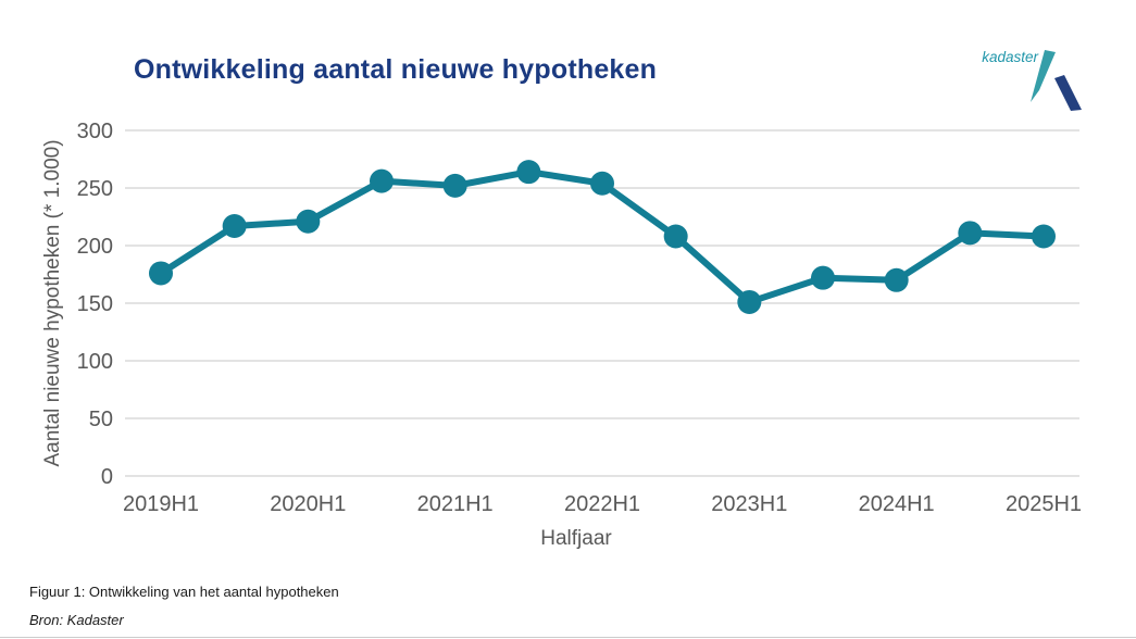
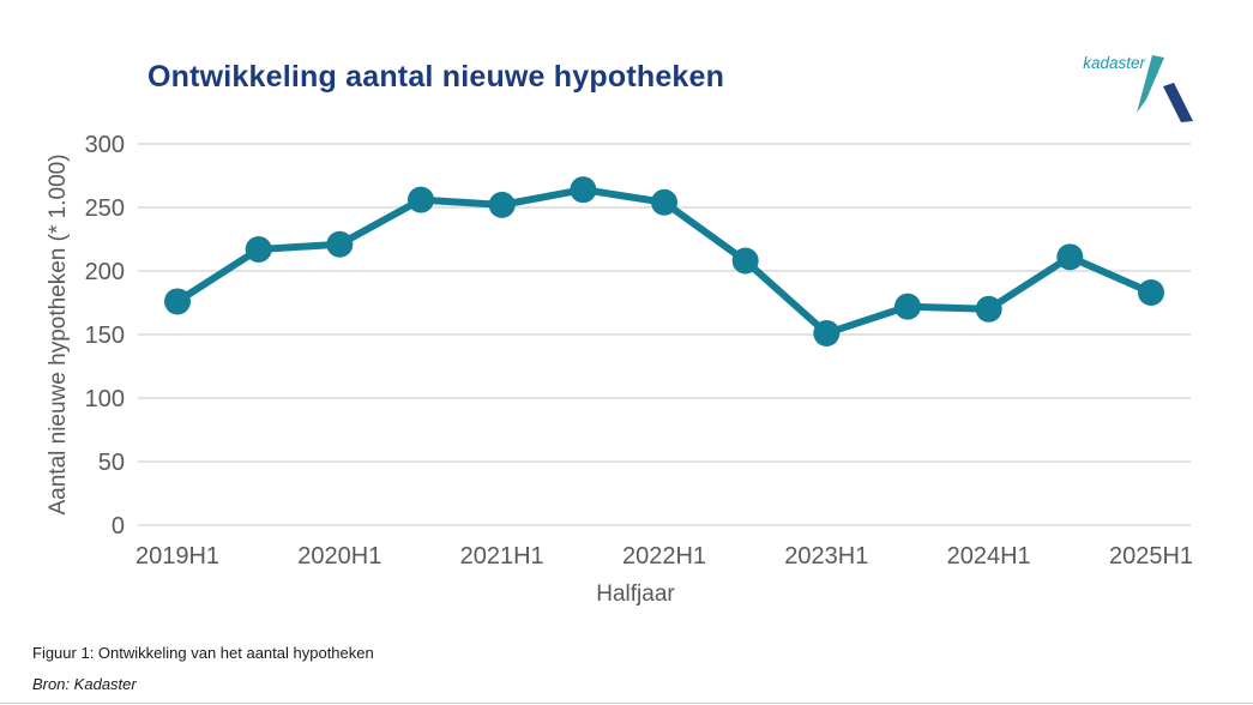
2025H1: 208 -> 183
